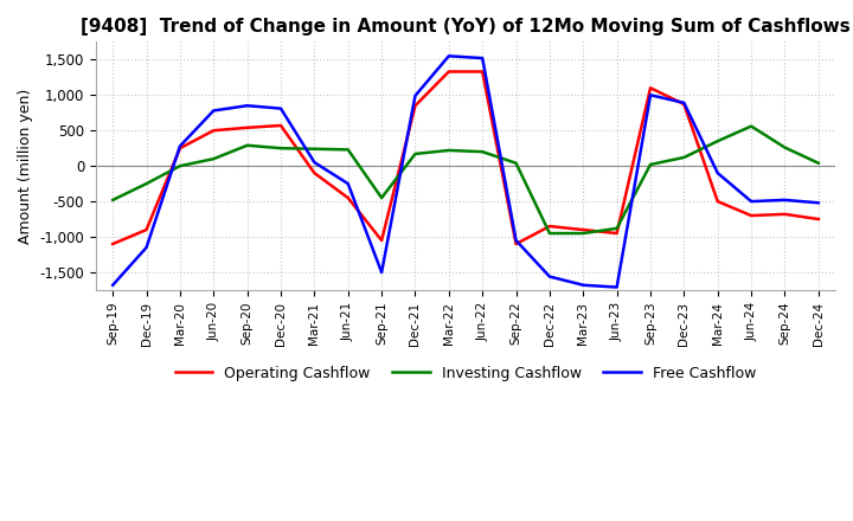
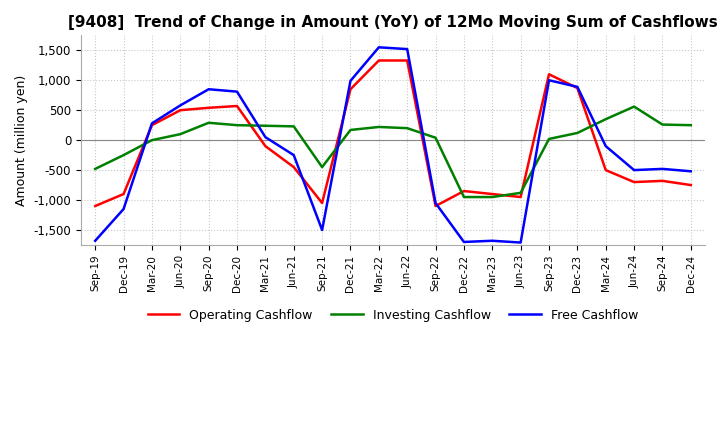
Free Cashflow/Jun-20: 780 -> 580
Free Cashflow/Dec-22: -1,560 -> -1,700
Investing Cashflow/Dec-24: 40 -> 250
